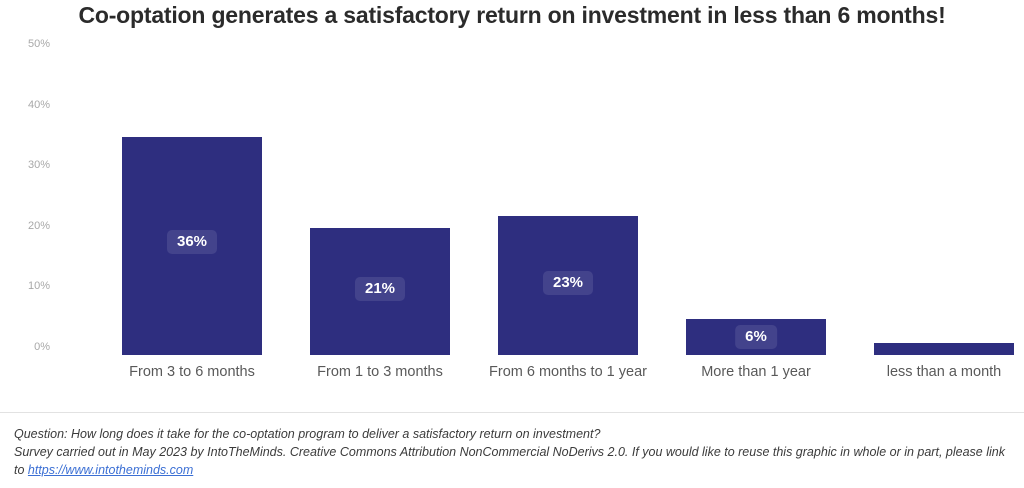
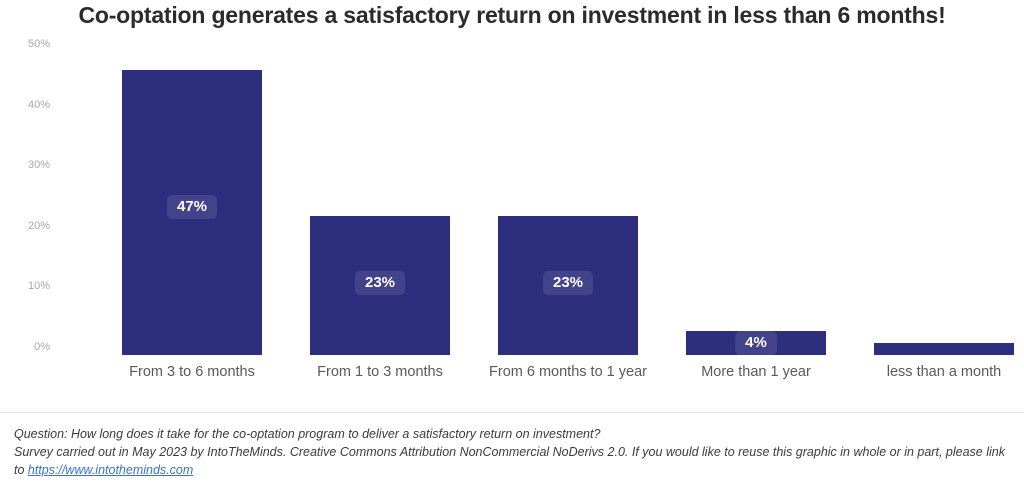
From 3 to 6 months: 36% -> 47%
From 1 to 3 months: 21% -> 23%
More than 1 year: 6% -> 4%
